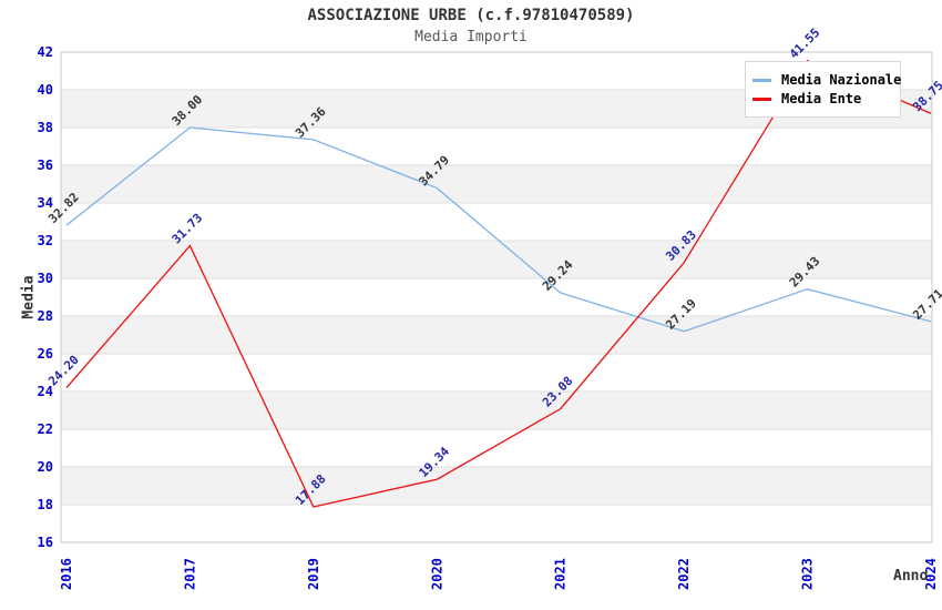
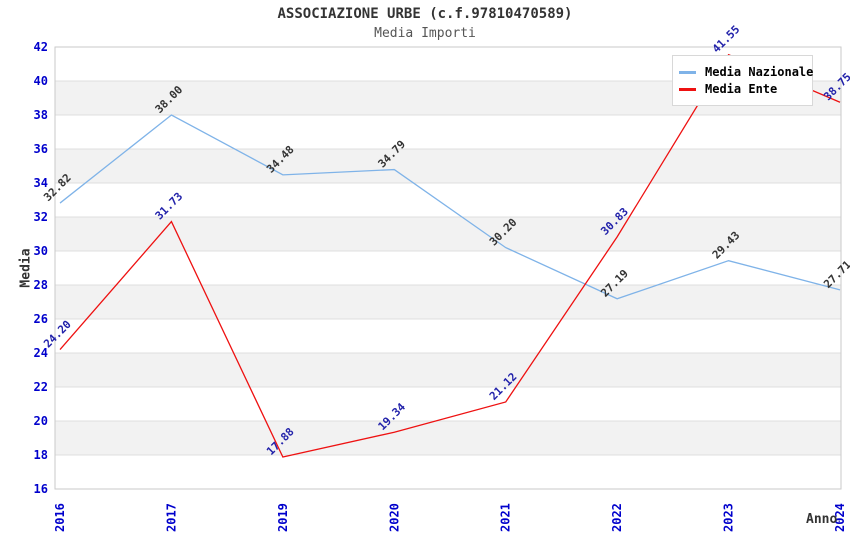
Media Nazionale/2019: 37.36 -> 34.48
Media Nazionale/2021: 29.24 -> 30.20
Media Ente/2021: 23.08 -> 21.12
